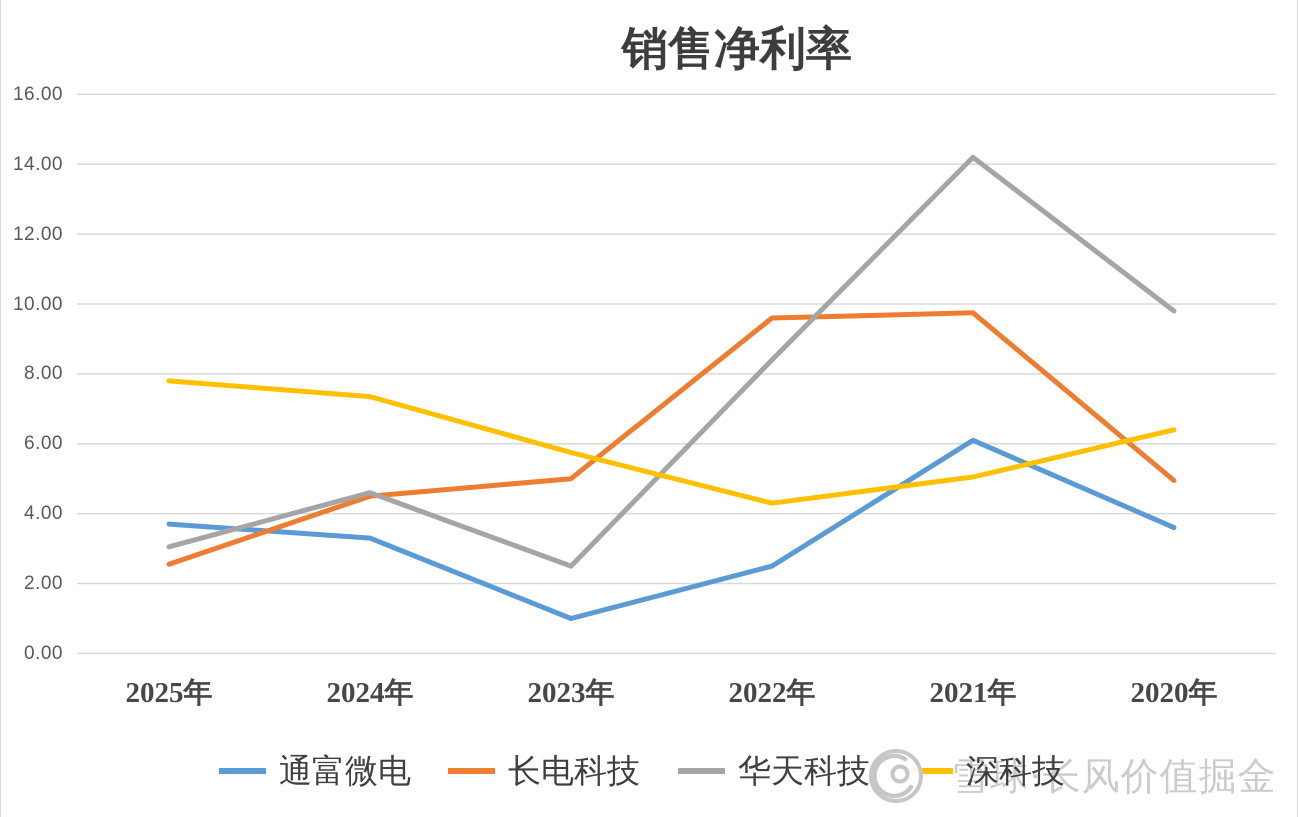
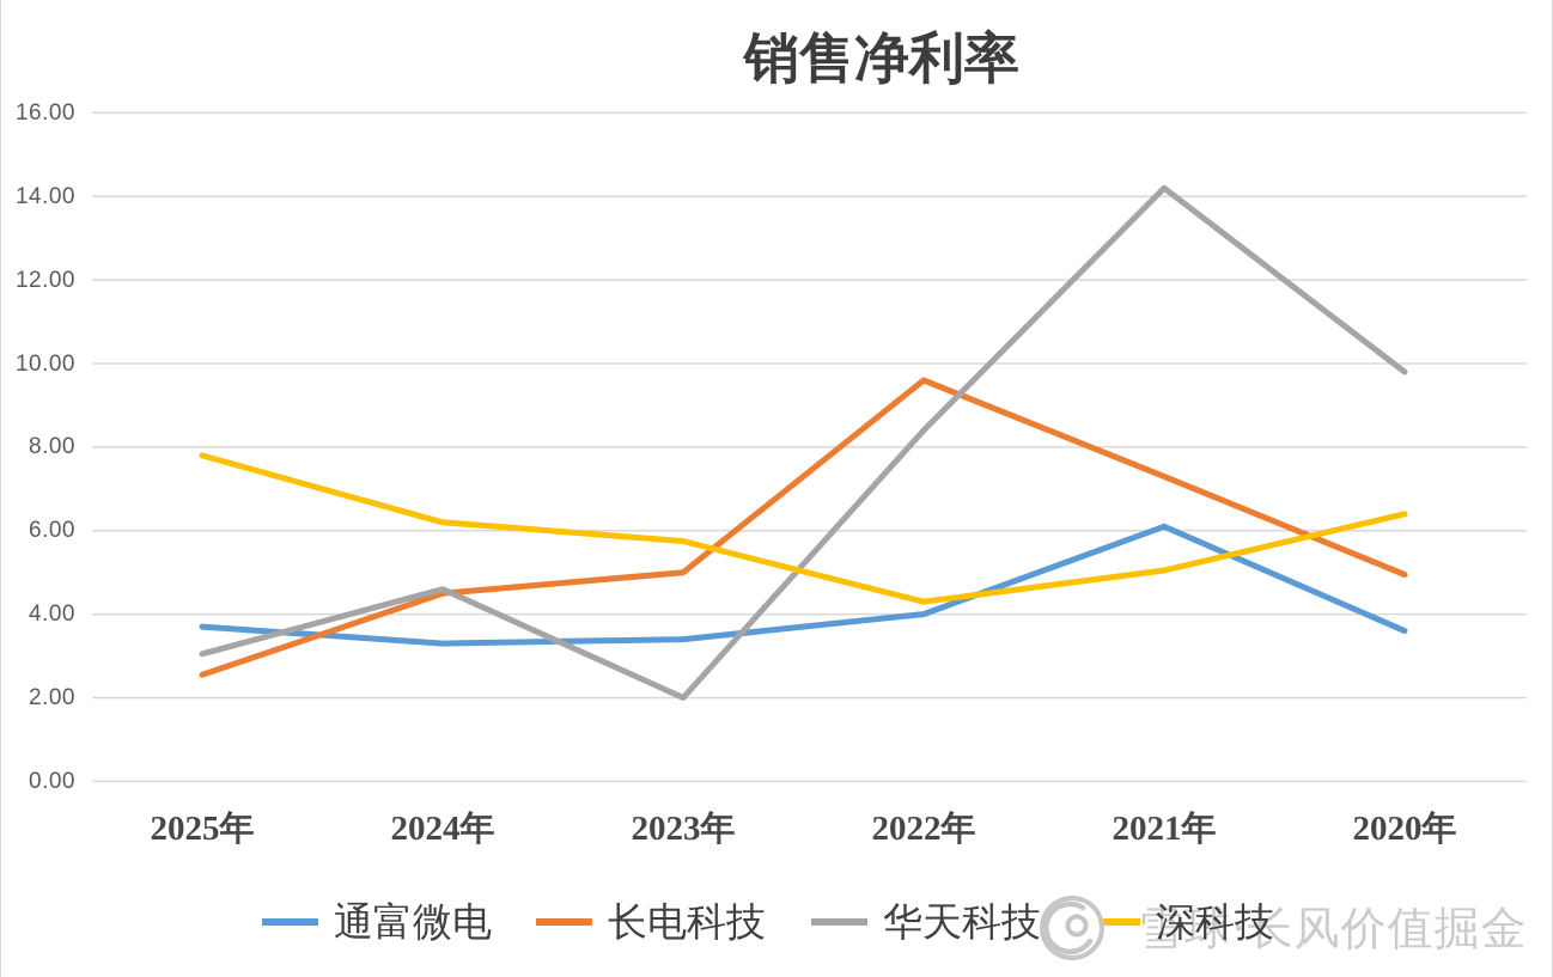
深科技/2024年: 7.3 -> 6.2
通富微电/2023年: 1.0 -> 3.4
华天科技/2023年: 2.5 -> 2.0
通富微电/2022年: 2.5 -> 4.0
长电科技/2021年: 9.8 -> 7.3
